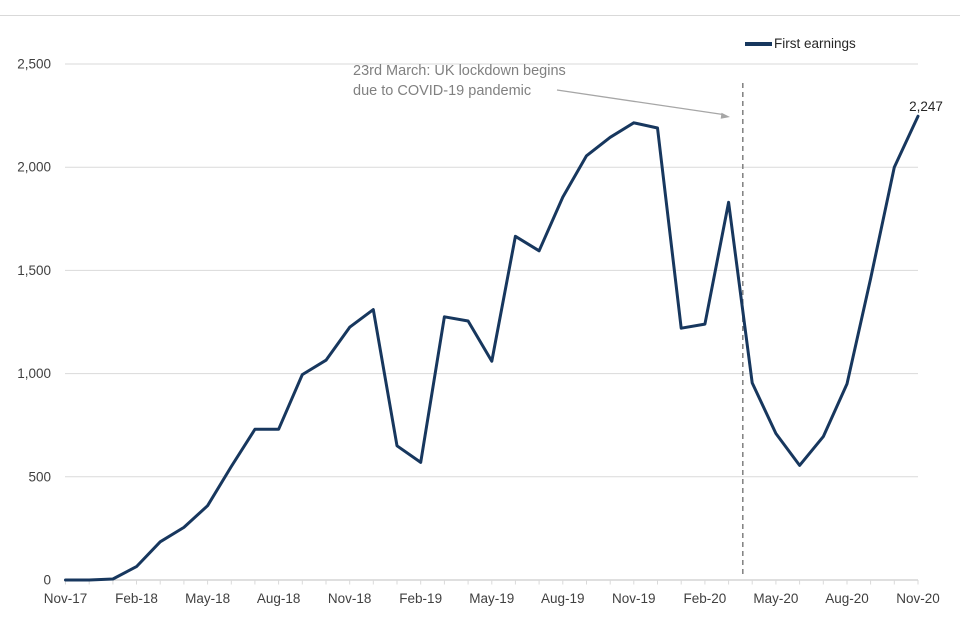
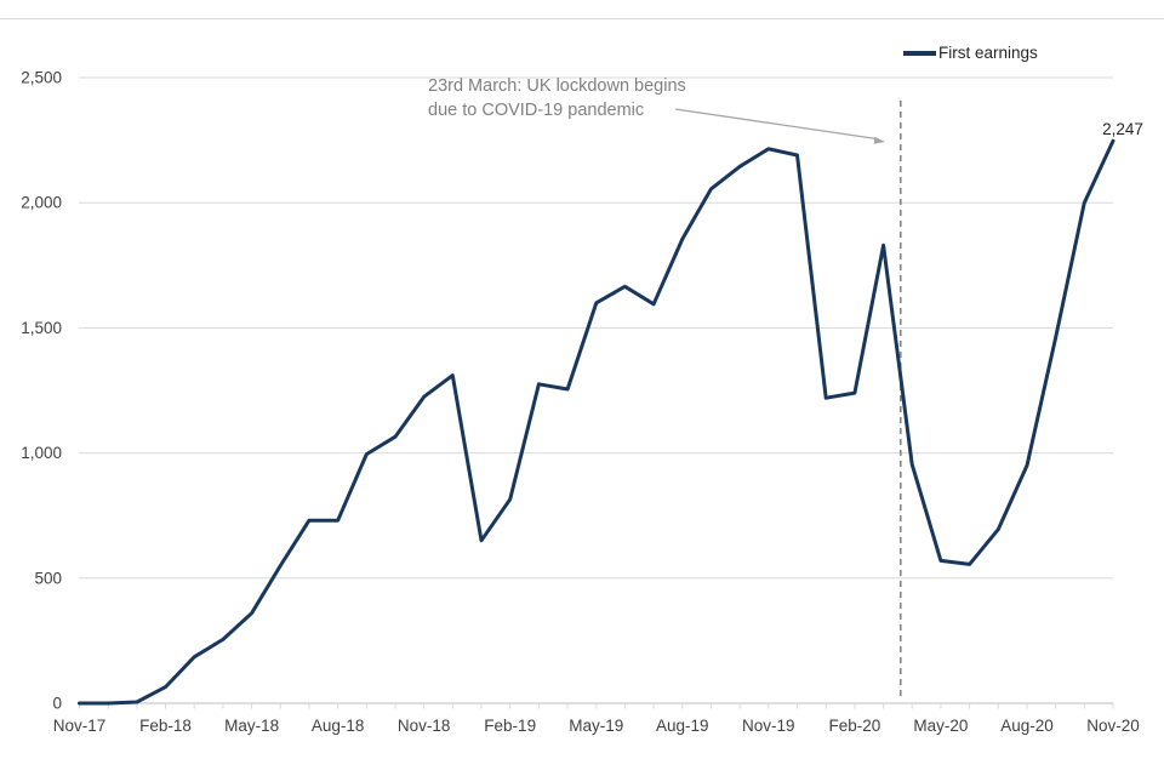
Feb-19: 570 -> 820
May-19: 1060 -> 1600
May-20: 710 -> 570
